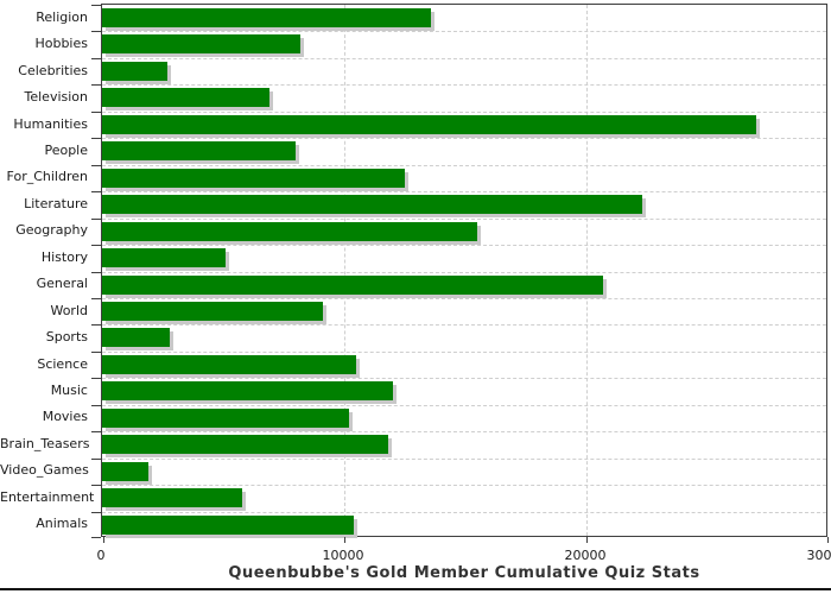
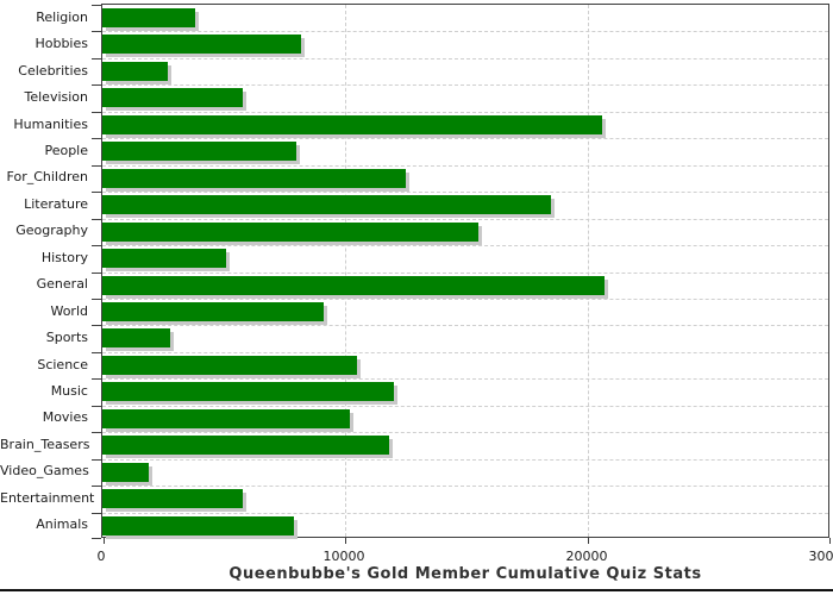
Religion: 13600 -> 3800
Television: 6900 -> 5800
Humanities: 27000 -> 20600
Literature: 22300 -> 18500
Animals: 10400 -> 7900
